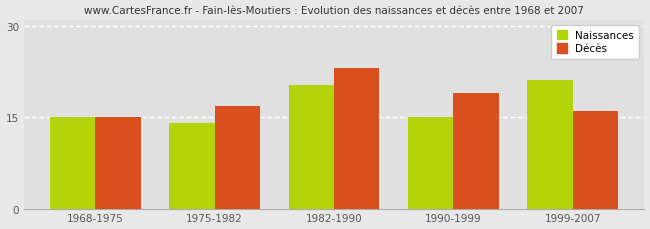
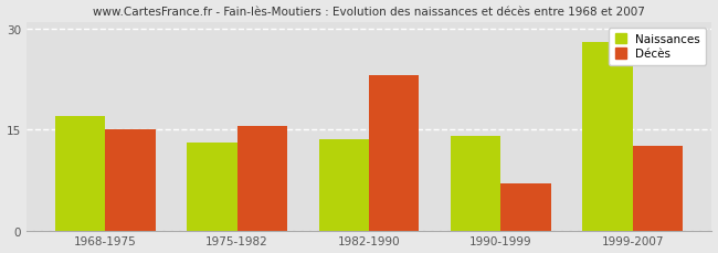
Naissances/1968-1975: 15.0 -> 17.0
Naissances/1975-1982: 14.0 -> 13.0
Décès/1975-1982: 16.8 -> 15.5
Naissances/1982-1990: 20.2 -> 13.5
Naissances/1990-1999: 15.0 -> 14.0
Décès/1990-1999: 19.0 -> 7.0
Naissances/1999-2007: 21.0 -> 28.0
Décès/1999-2007: 16.0 -> 12.5
